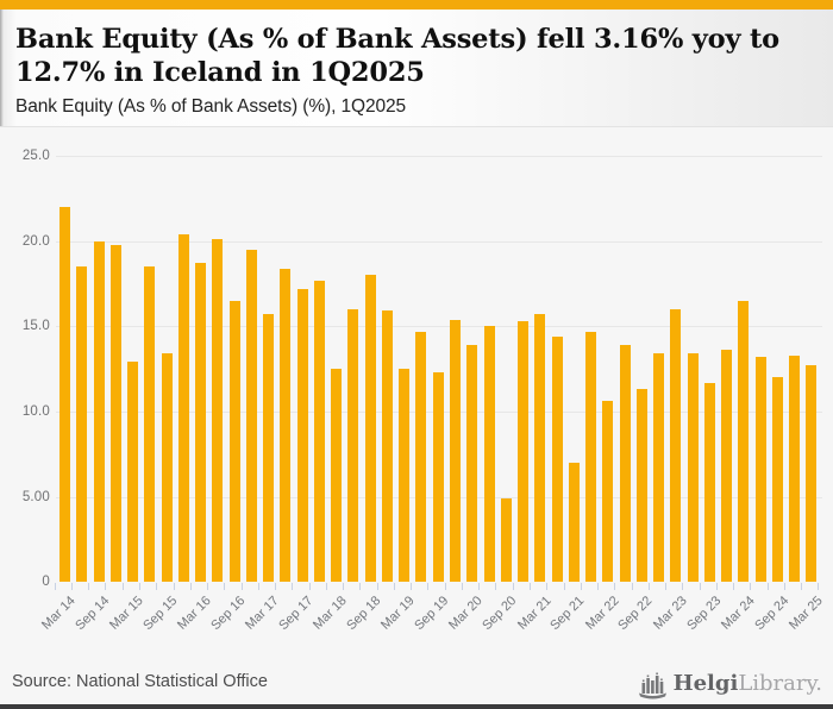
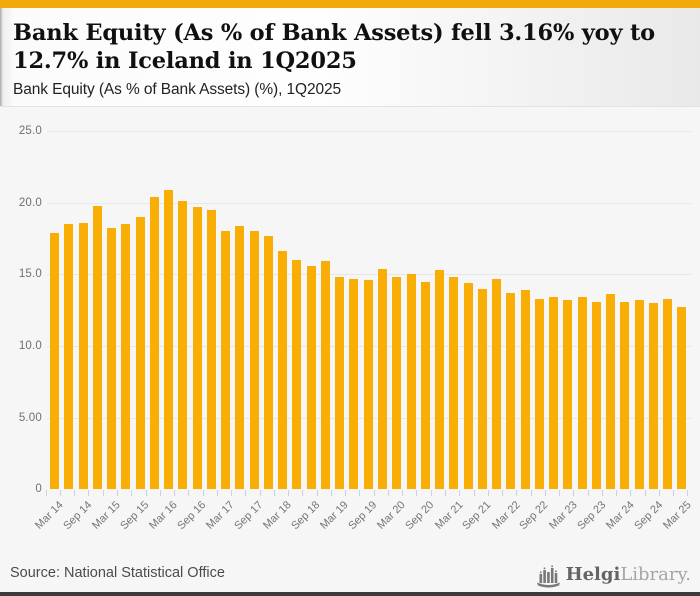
Mar 14: 22.0 -> 17.9
Sep 14: 20.0 -> 18.6
Mar 15: 12.9 -> 18.2
Sep 15: 13.4 -> 19.0
Mar 16: 18.7 -> 20.9
Sep 16: 16.5 -> 19.7
Mar 17: 15.7 -> 18.0
Sep 17: 17.2 -> 18.0
Mar 18: 12.5 -> 16.6
Sep 18: 18.0 -> 15.6
Mar 19: 12.5 -> 14.8
Sep 19: 12.3 -> 14.6
Mar 20: 13.9 -> 14.8
Sep 20: 4.9 -> 14.5
Mar 21: 15.7 -> 14.8
Sep 21: 7.0 -> 14.0
Mar 22: 10.6 -> 13.7
Sep 22: 11.3 -> 13.3
Mar 23: 16.0 -> 13.2
Sep 23: 11.7 -> 13.1
Mar 24: 16.5 -> 13.1
Sep 24: 12.0 -> 13.0
